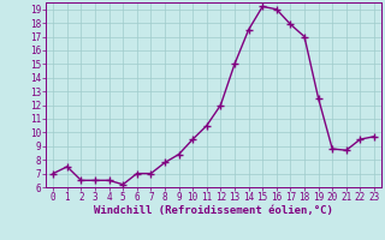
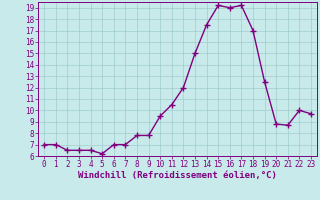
1: 7.5 -> 7.0
9: 8.4 -> 7.8
17: 17.9 -> 19.2
22: 9.5 -> 10.0
